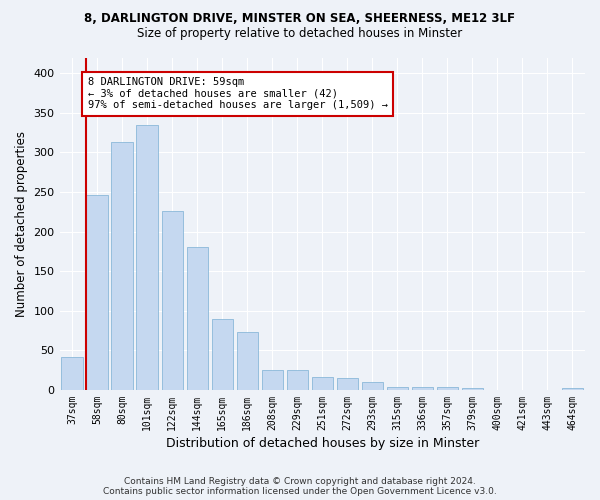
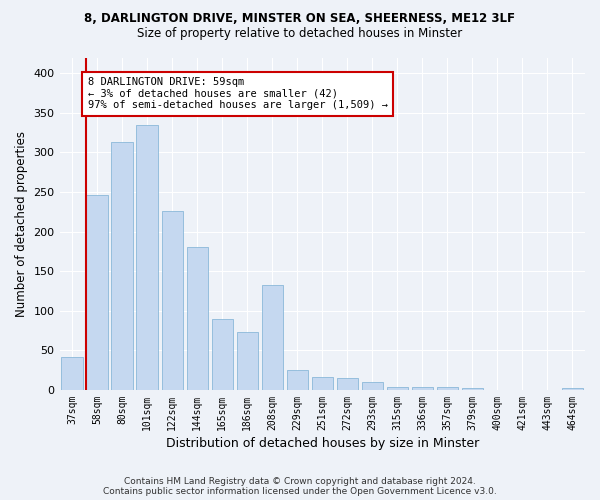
208sqm: 25 -> 132
